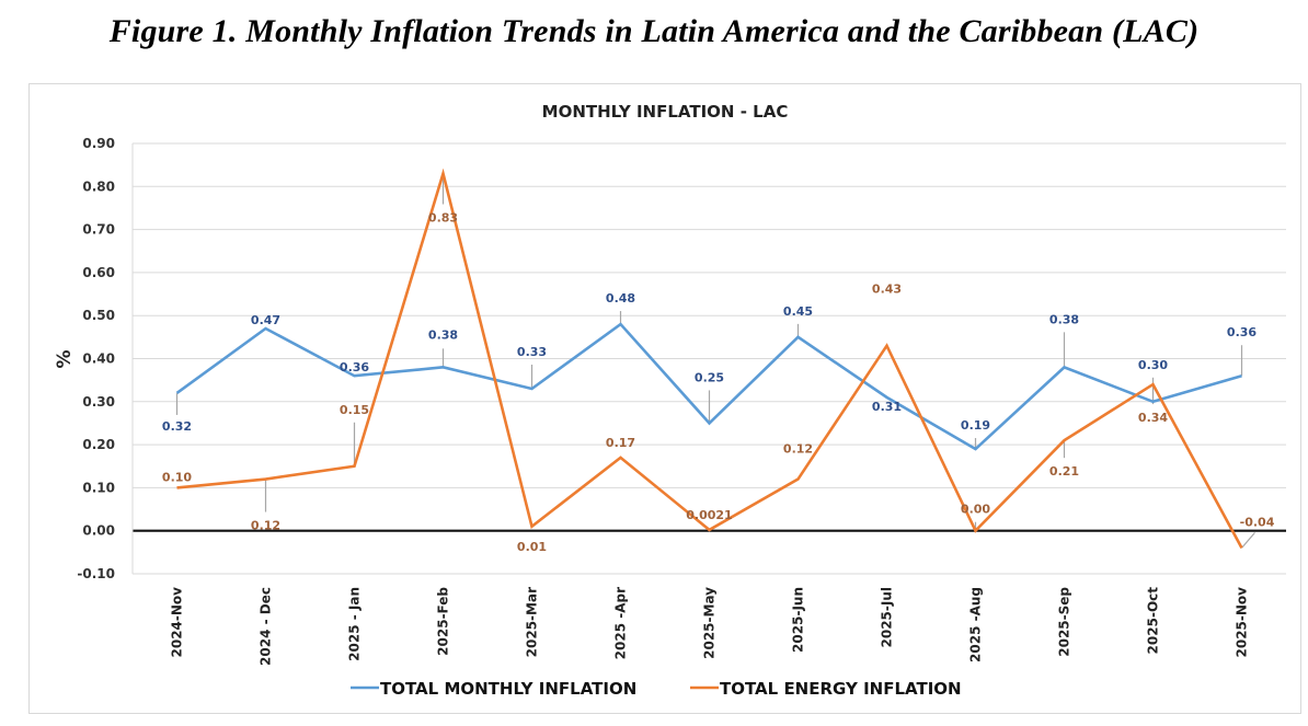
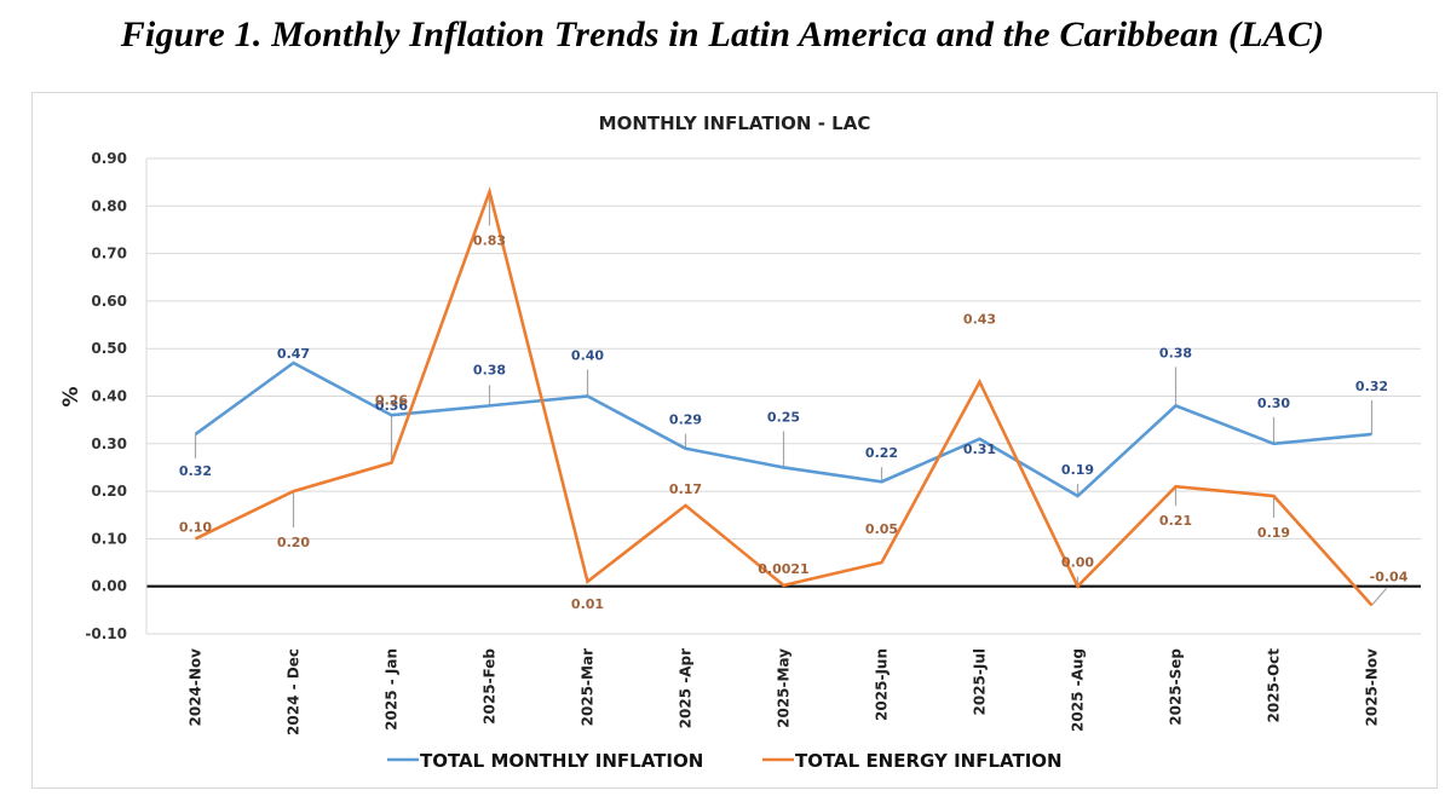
TOTAL ENERGY INFLATION/2024 - Dec: 0.12 -> 0.20
TOTAL ENERGY INFLATION/2025 - Jan: 0.15 -> 0.26
TOTAL MONTHLY INFLATION/2025-Mar: 0.33 -> 0.40
TOTAL MONTHLY INFLATION/2025 -Apr: 0.48 -> 0.29
TOTAL MONTHLY INFLATION/2025-Jun: 0.45 -> 0.22
TOTAL ENERGY INFLATION/2025-Jun: 0.12 -> 0.05
TOTAL ENERGY INFLATION/2025-Oct: 0.34 -> 0.19
TOTAL MONTHLY INFLATION/2025-Nov: 0.36 -> 0.32
